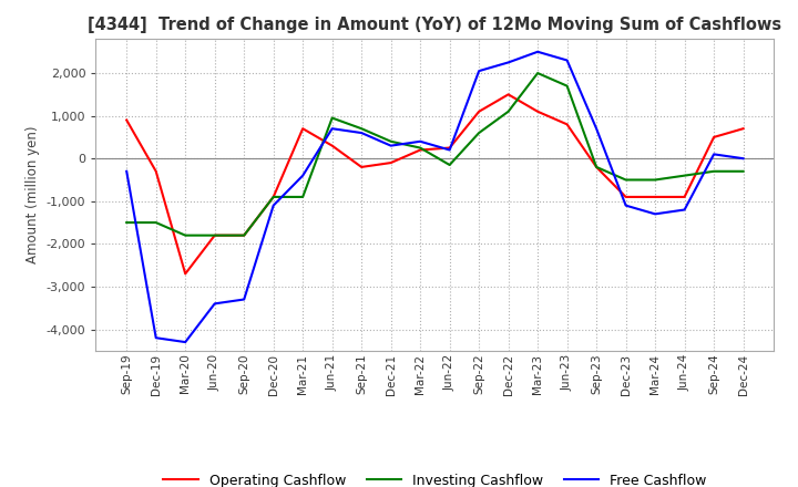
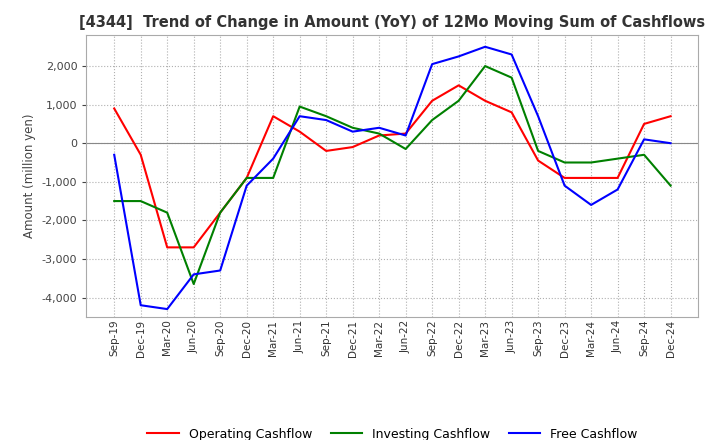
Operating Cashflow/Jun-20: -1,800 -> -2,700
Investing Cashflow/Jun-20: -1,800 -> -3,650
Operating Cashflow/Sep-23: -200 -> -450
Free Cashflow/Mar-24: -1,300 -> -1,600
Investing Cashflow/Dec-24: -300 -> -1,100
